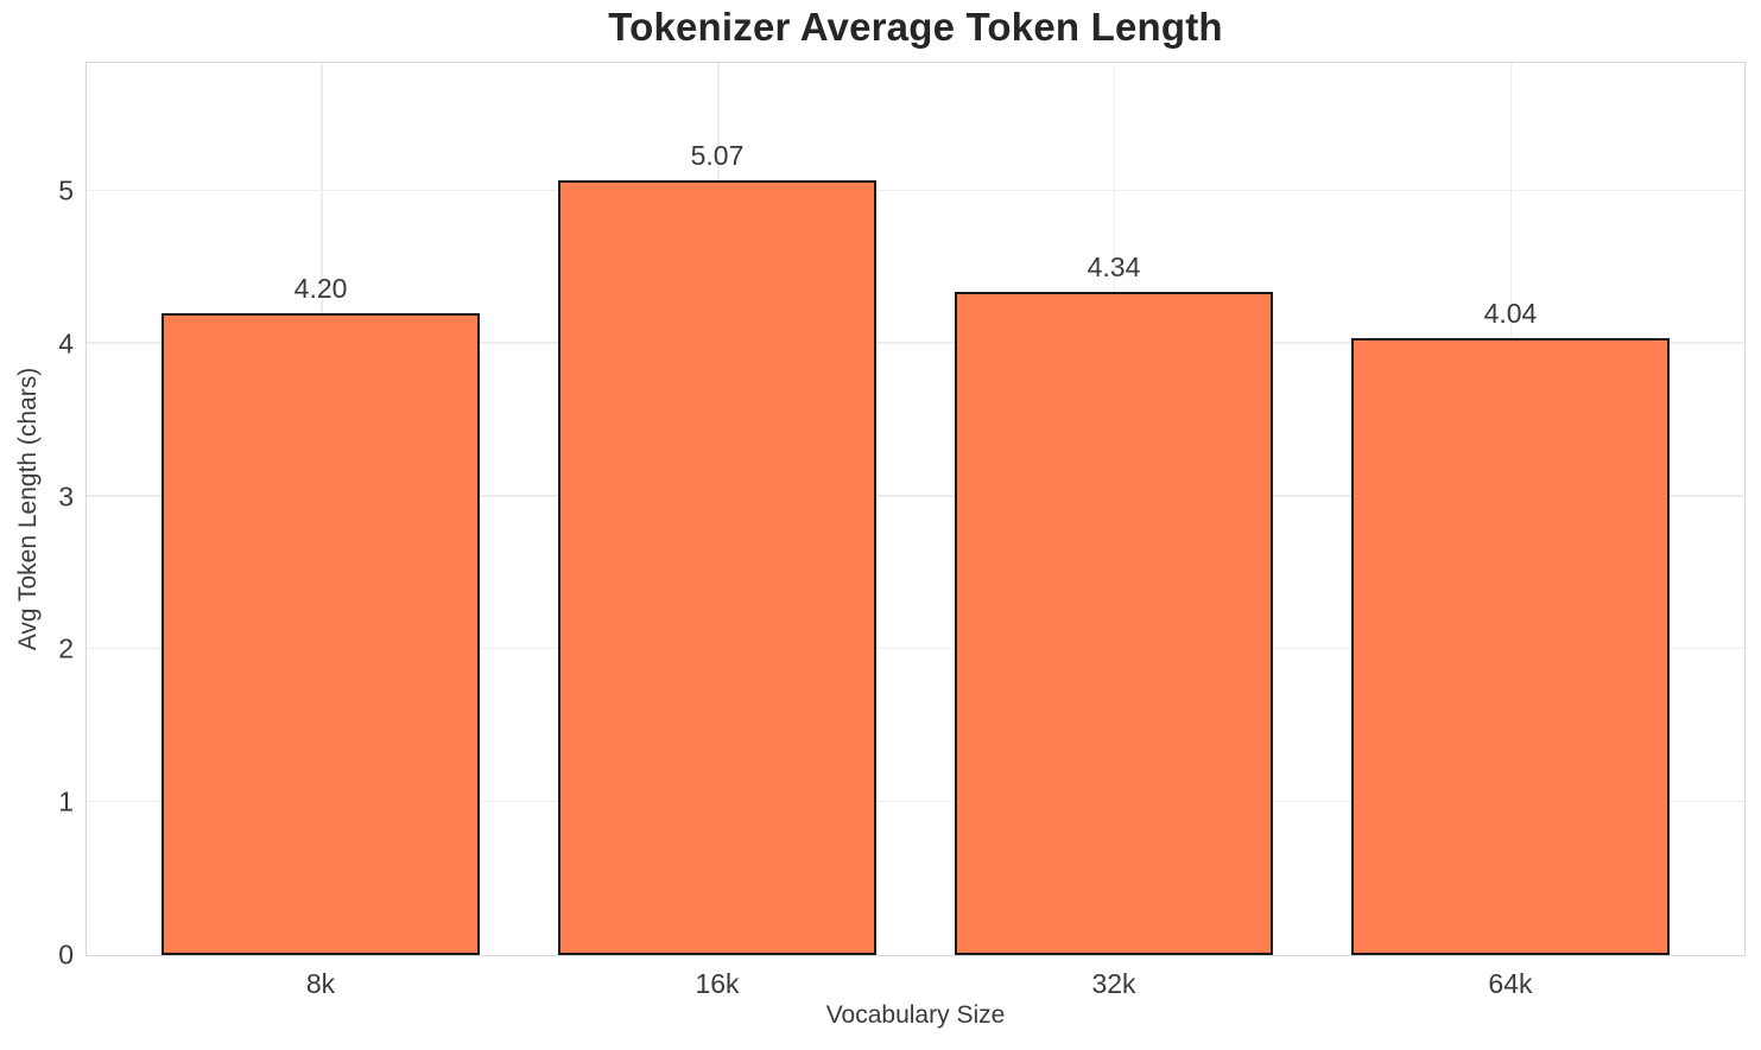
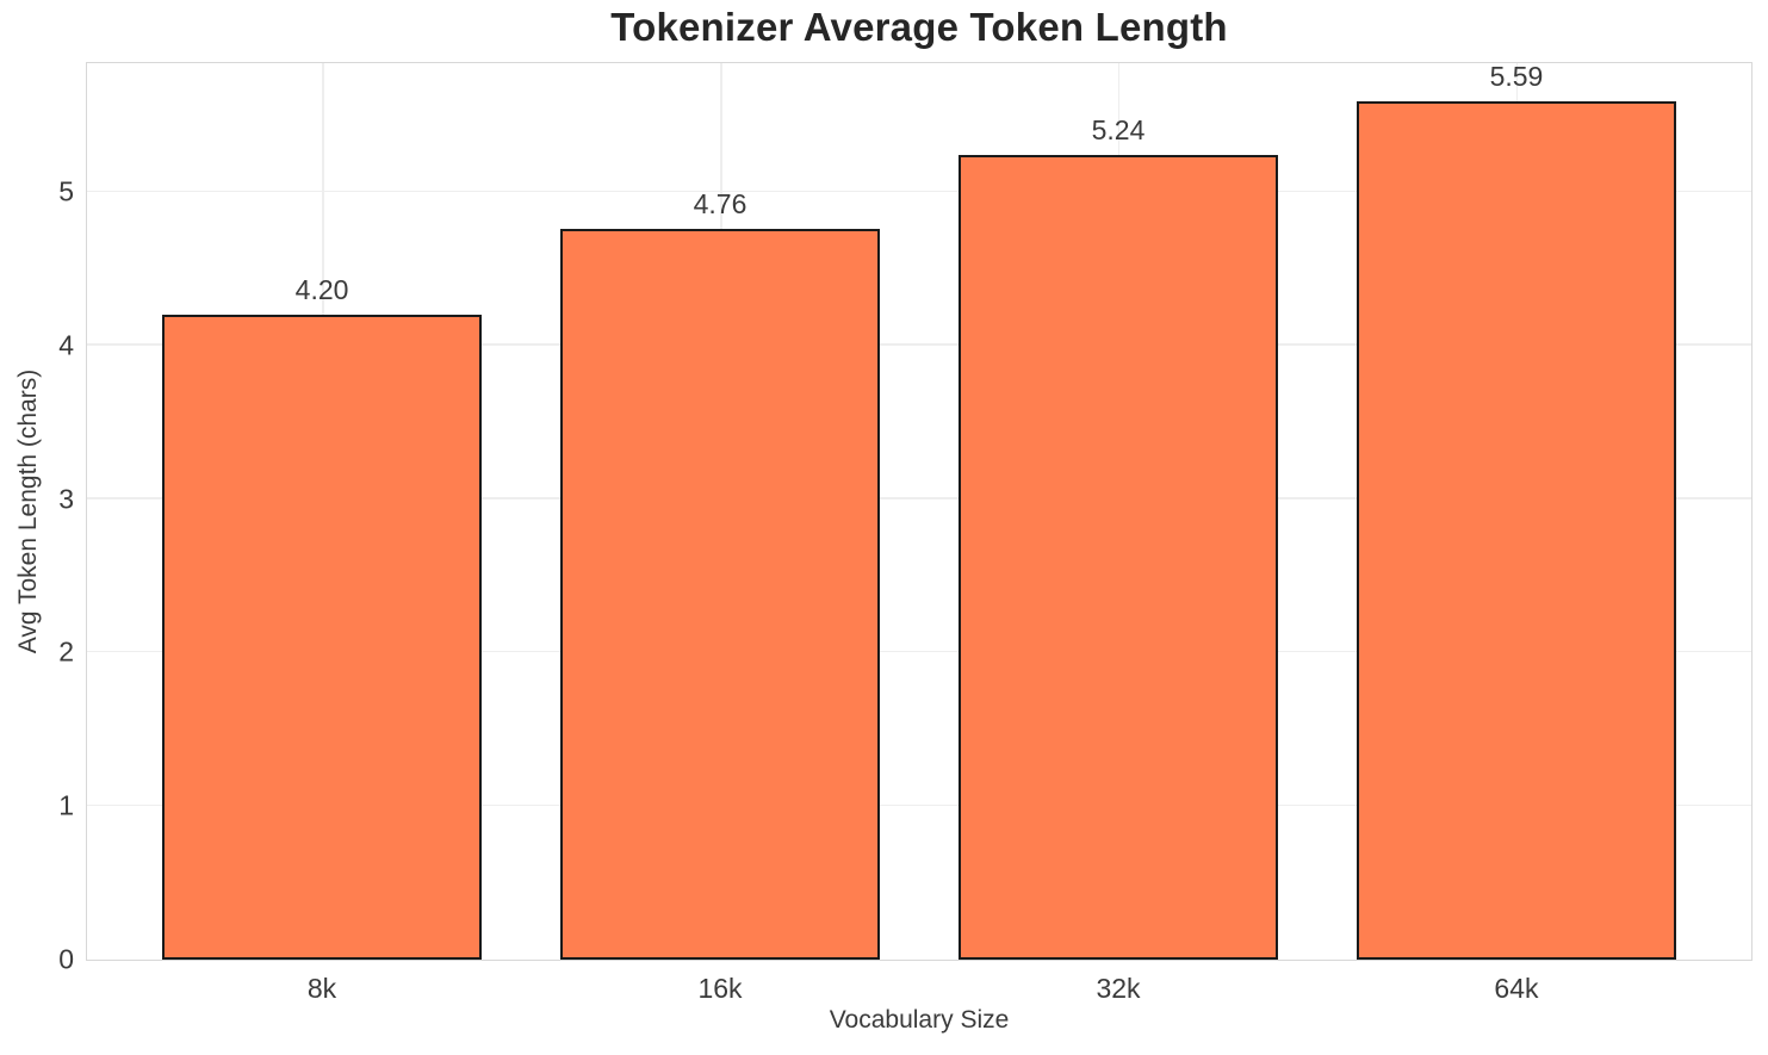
16k: 5.07 -> 4.76
32k: 4.34 -> 5.24
64k: 4.04 -> 5.59
